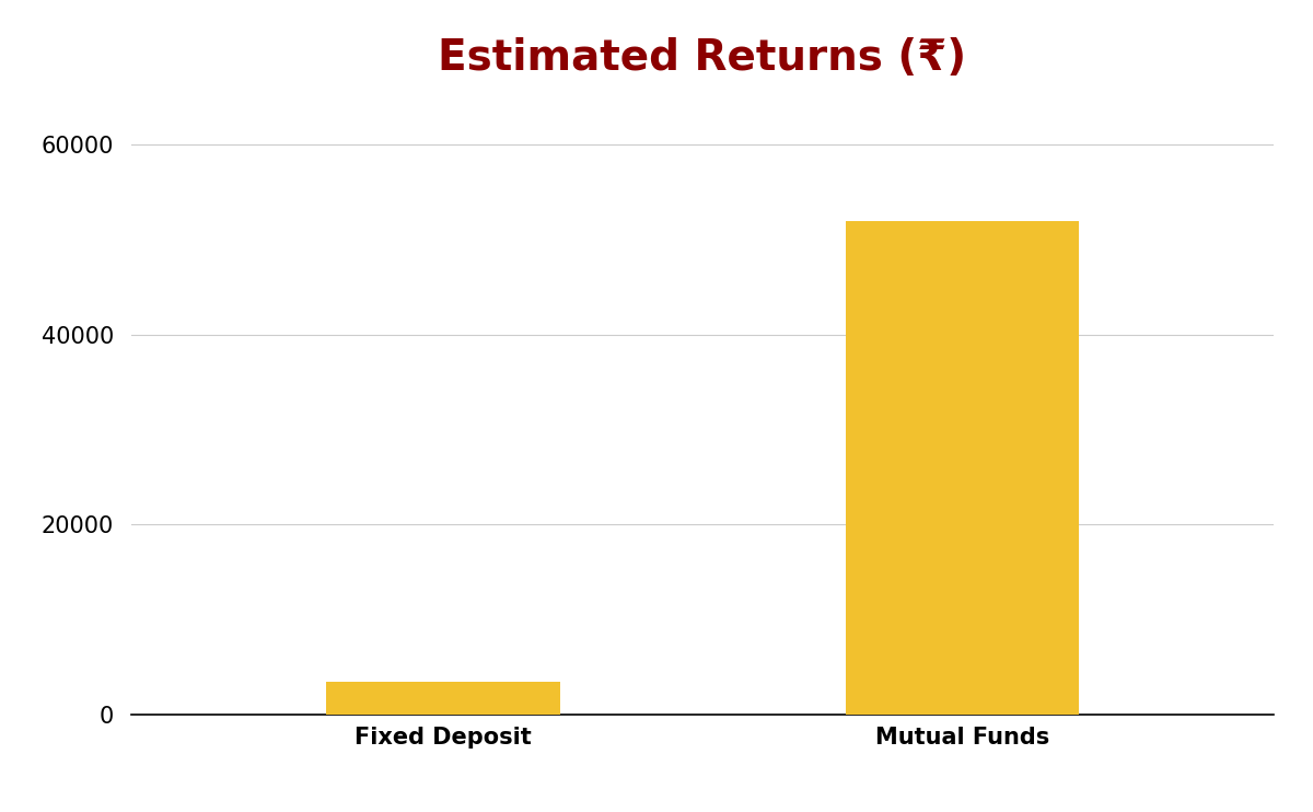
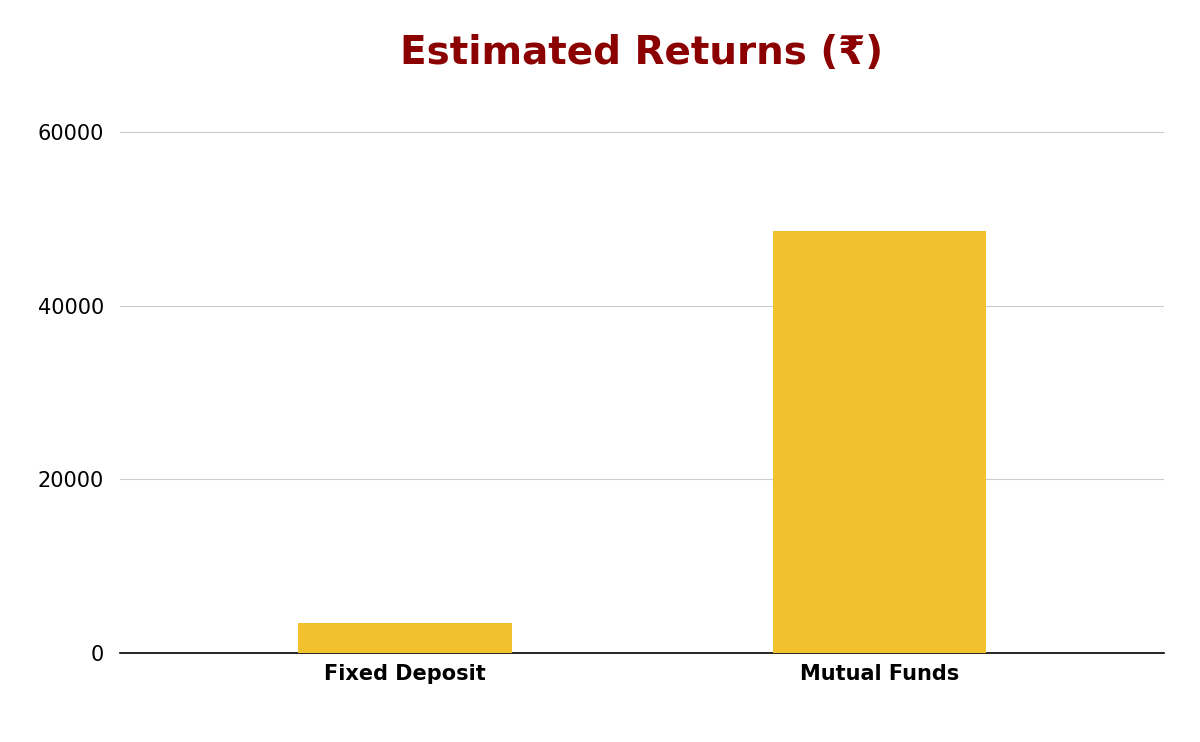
Mutual Funds: 52000 -> 48600
